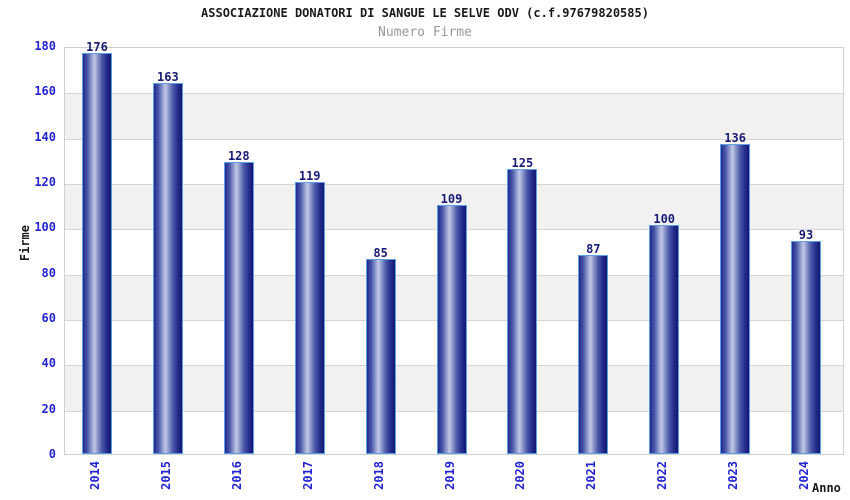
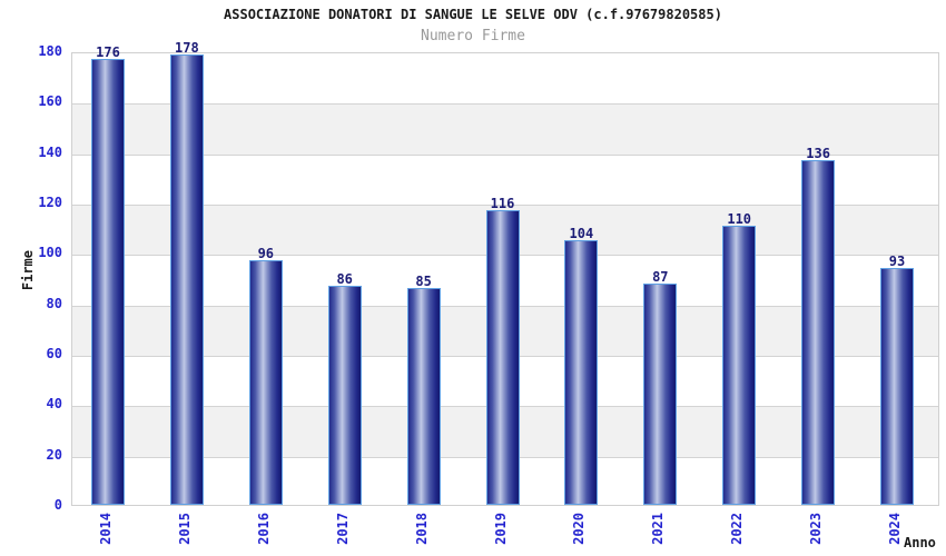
2015: 163 -> 178
2016: 128 -> 96
2017: 119 -> 86
2019: 109 -> 116
2020: 125 -> 104
2022: 100 -> 110
